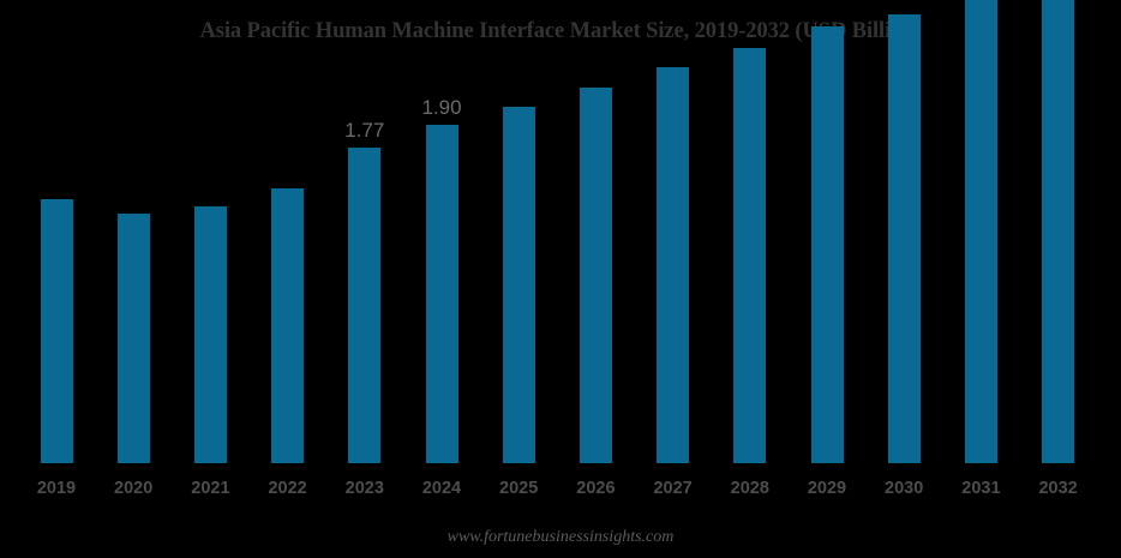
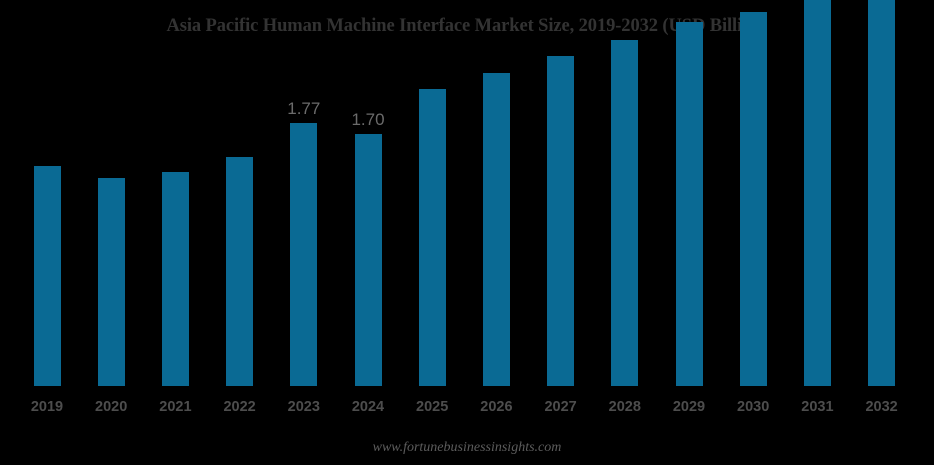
2024: 1.90 -> 1.70
